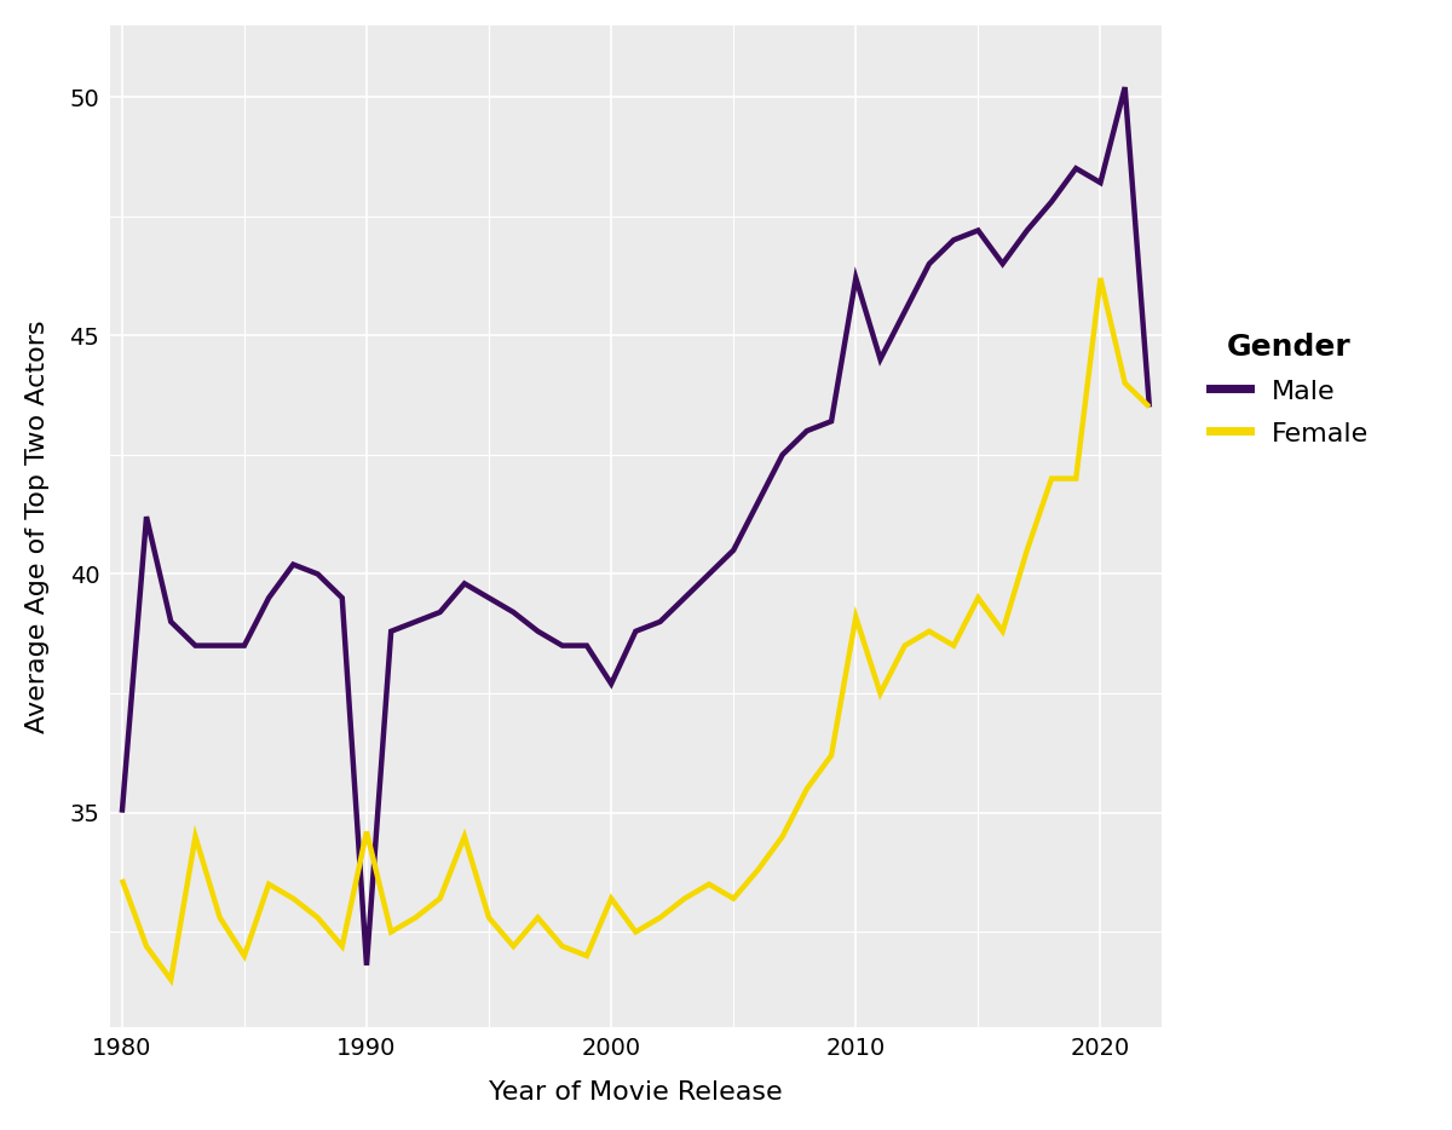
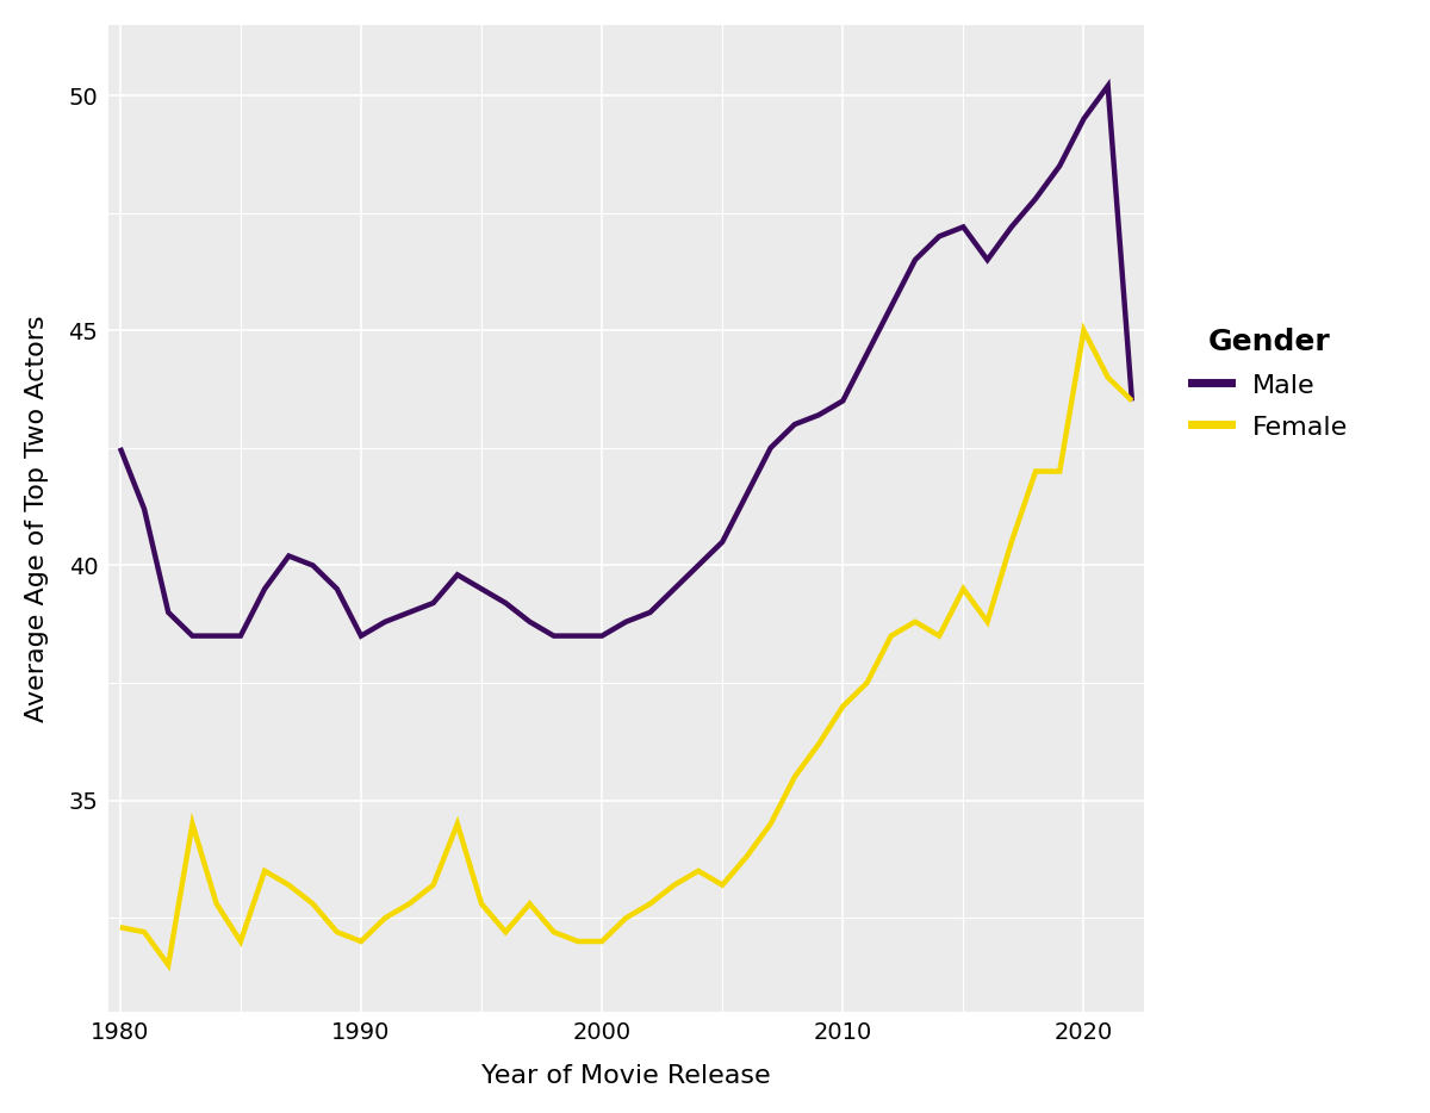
Male/1980: 35.0 -> 42.5
Female/1980: 33.6 -> 32.3
Male/1990: 31.8 -> 38.5
Female/1990: 34.6 -> 32.0
Male/2000: 37.7 -> 38.5
Female/2000: 33.2 -> 32.0
Male/2010: 46.2 -> 43.5
Female/2010: 39.1 -> 37.0
Male/2020: 48.2 -> 49.5
Female/2020: 46.2 -> 45.0
